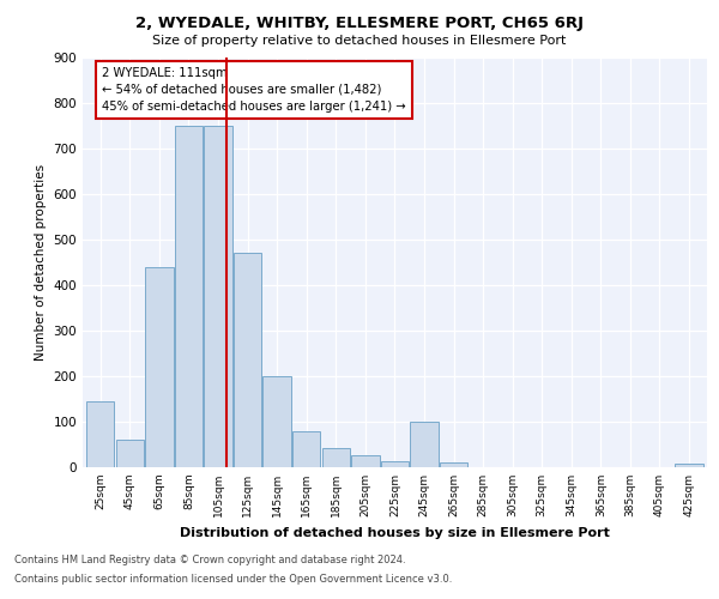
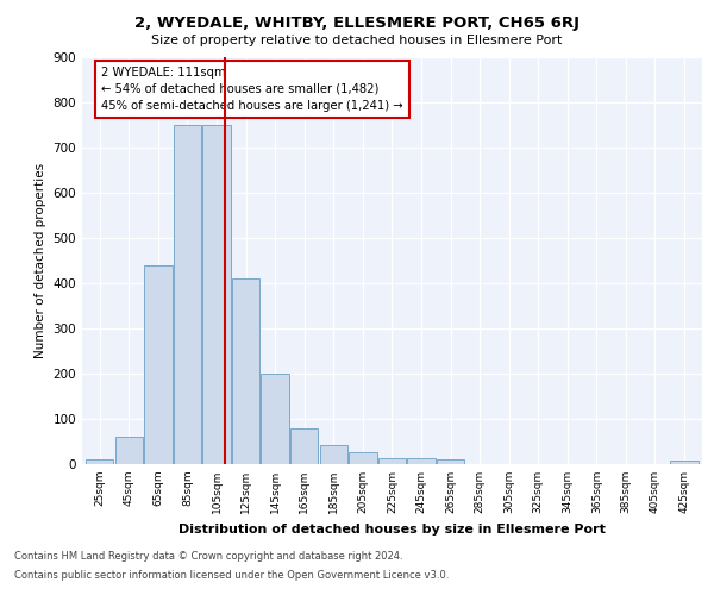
25sqm: 145 -> 10
125sqm: 470 -> 410
245sqm: 100 -> 13
